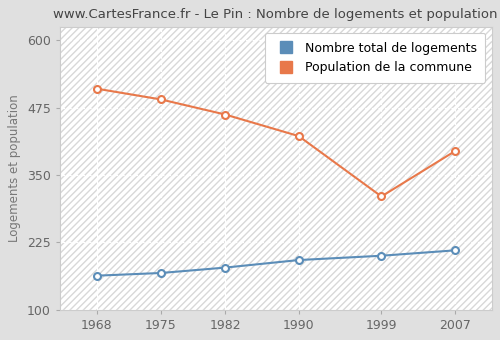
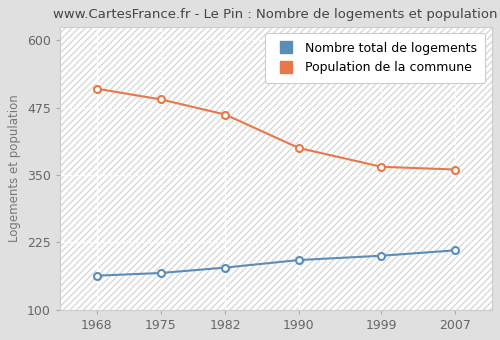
Population de la commune/1990: 422 -> 400
Population de la commune/1999: 310 -> 365
Population de la commune/2007: 394 -> 360
